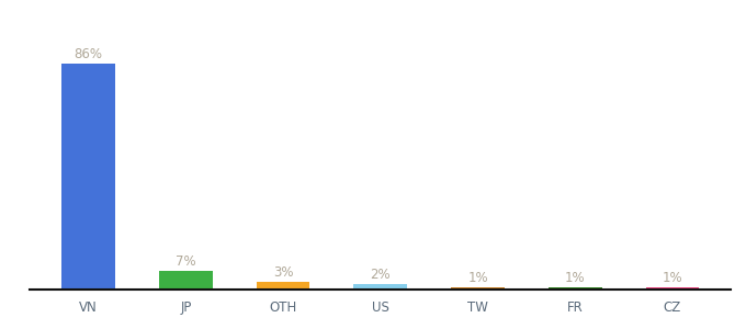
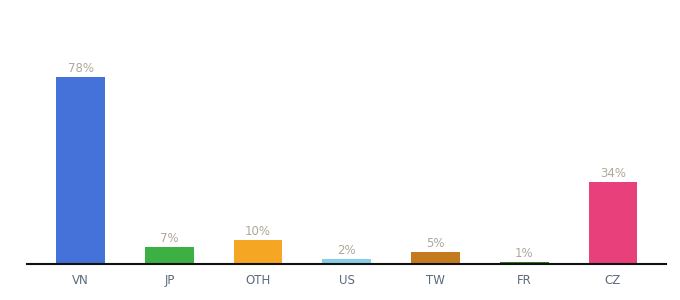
VN: 86% -> 78%
OTH: 3% -> 10%
TW: 1% -> 5%
CZ: 1% -> 34%
